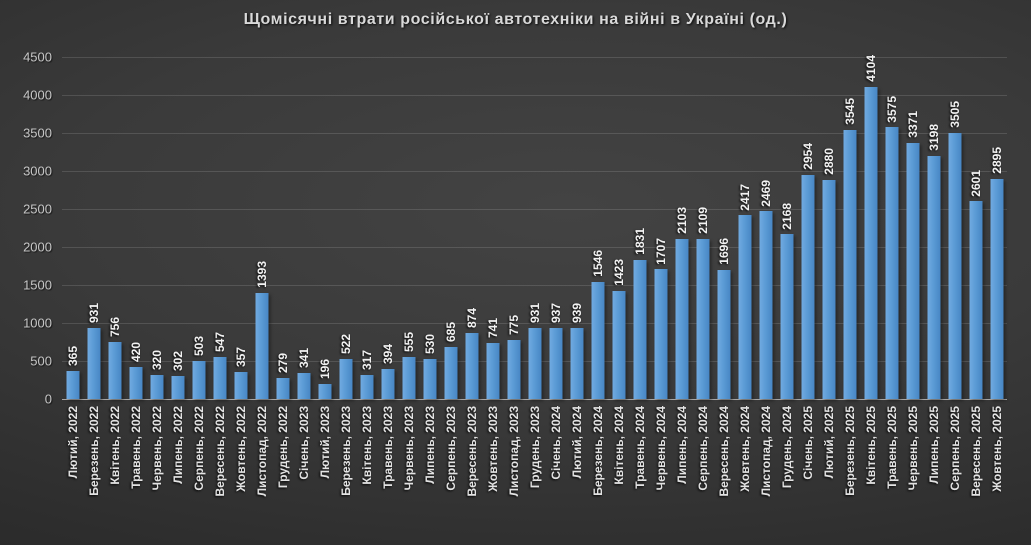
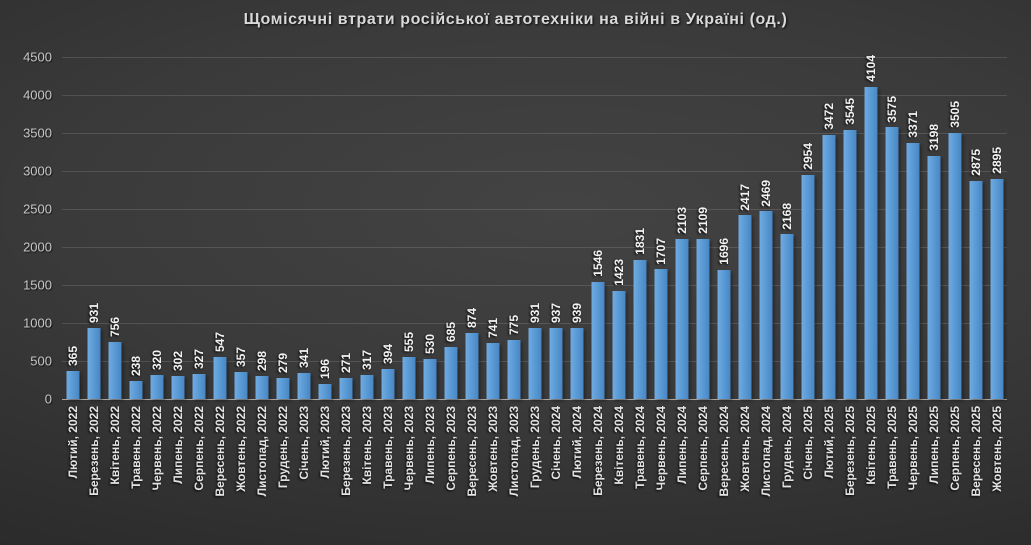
Травень, 2022: 420 -> 238
Серпень, 2022: 503 -> 327
Листопад, 2022: 1393 -> 298
Березень, 2023: 522 -> 271
Лютий, 2025: 2880 -> 3472
Вересень, 2025: 2601 -> 2875
